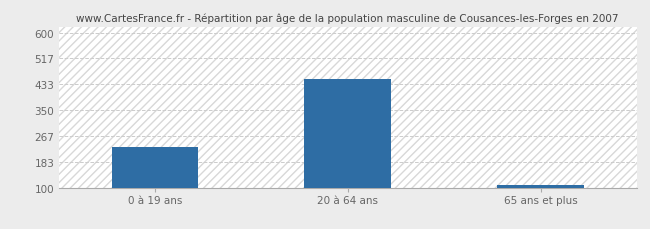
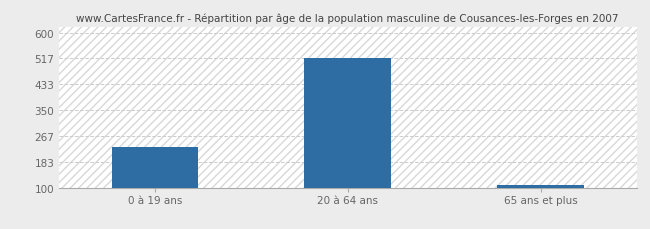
20 à 64 ans: 450 -> 517
